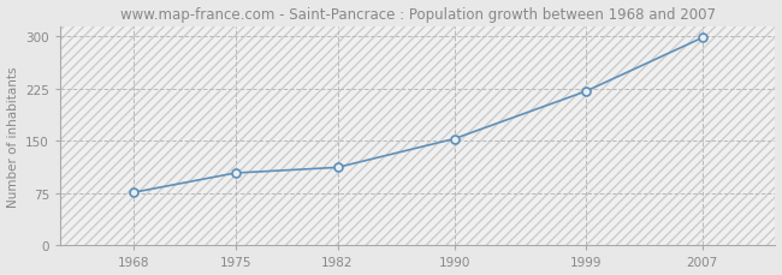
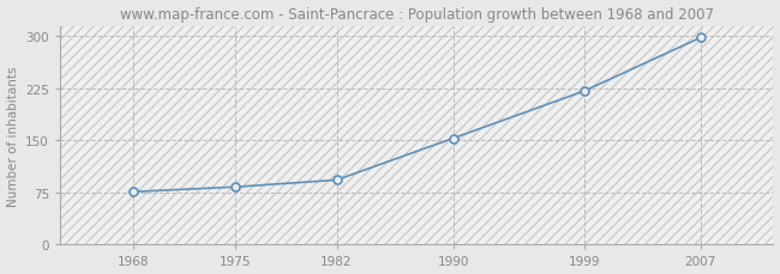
1975: 104 -> 83
1982: 112 -> 93
